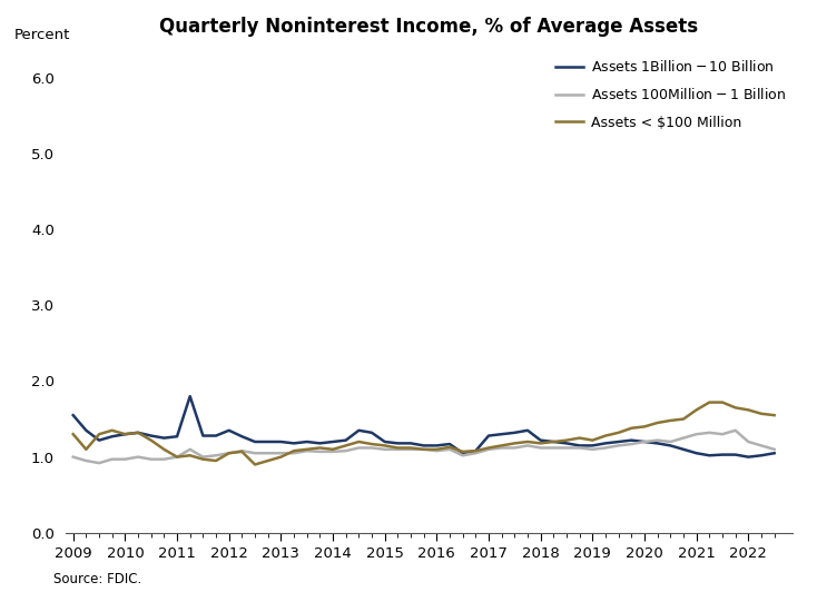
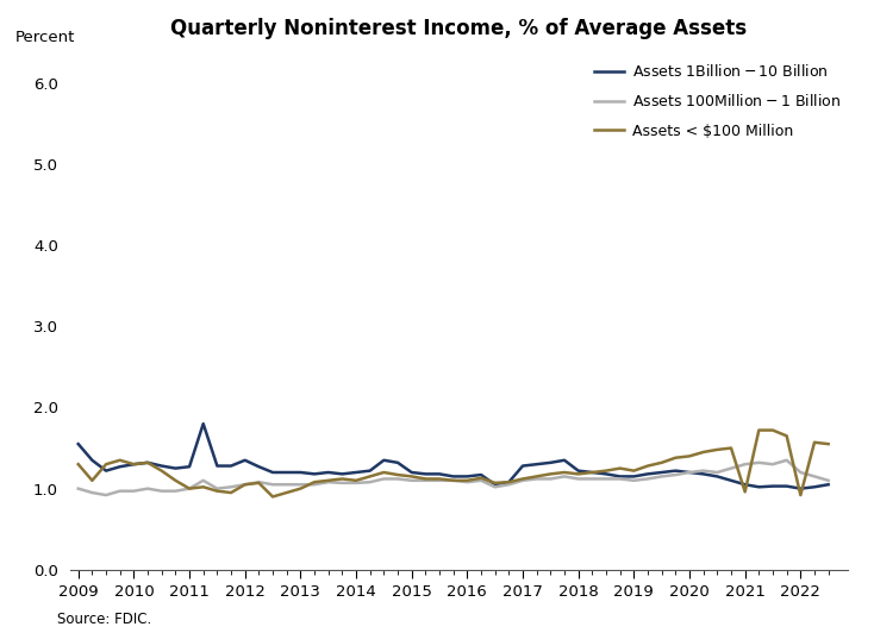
Assets < $100 Million/2021: 1.62 -> 0.96
Assets < $100 Million/2022: 1.62 -> 0.92
